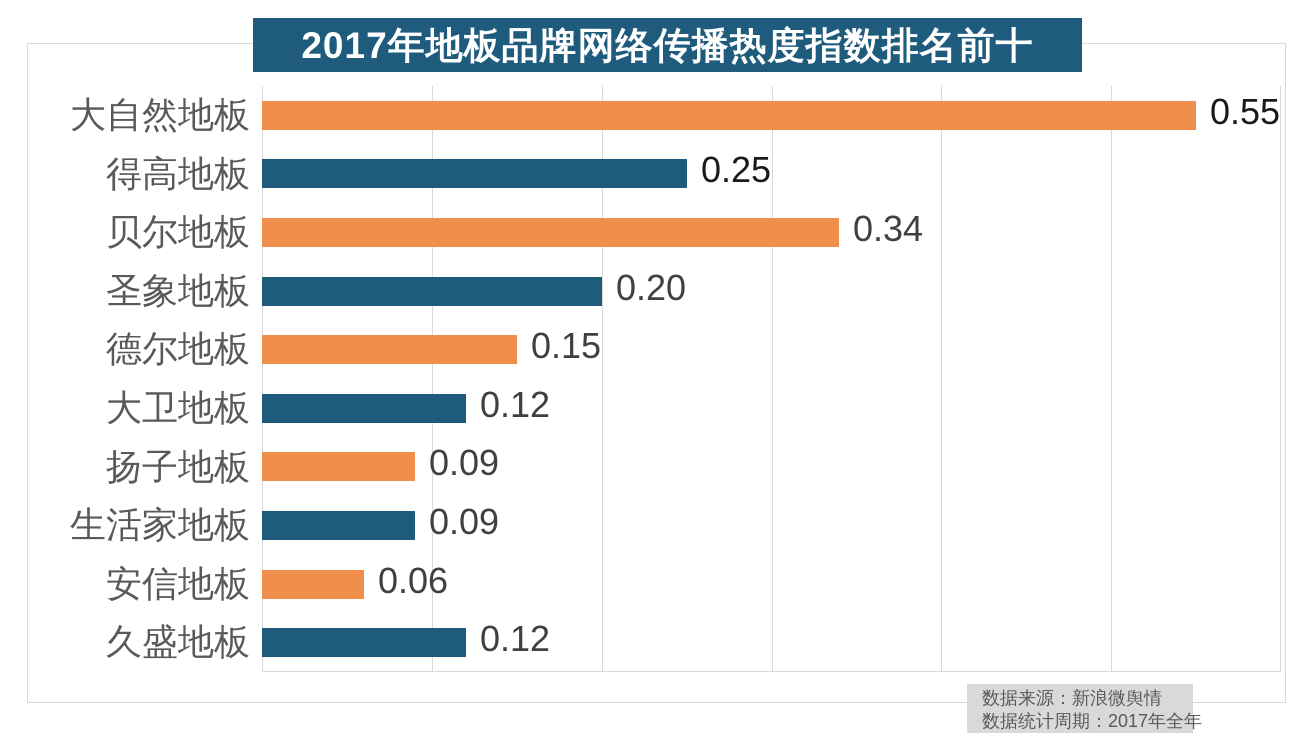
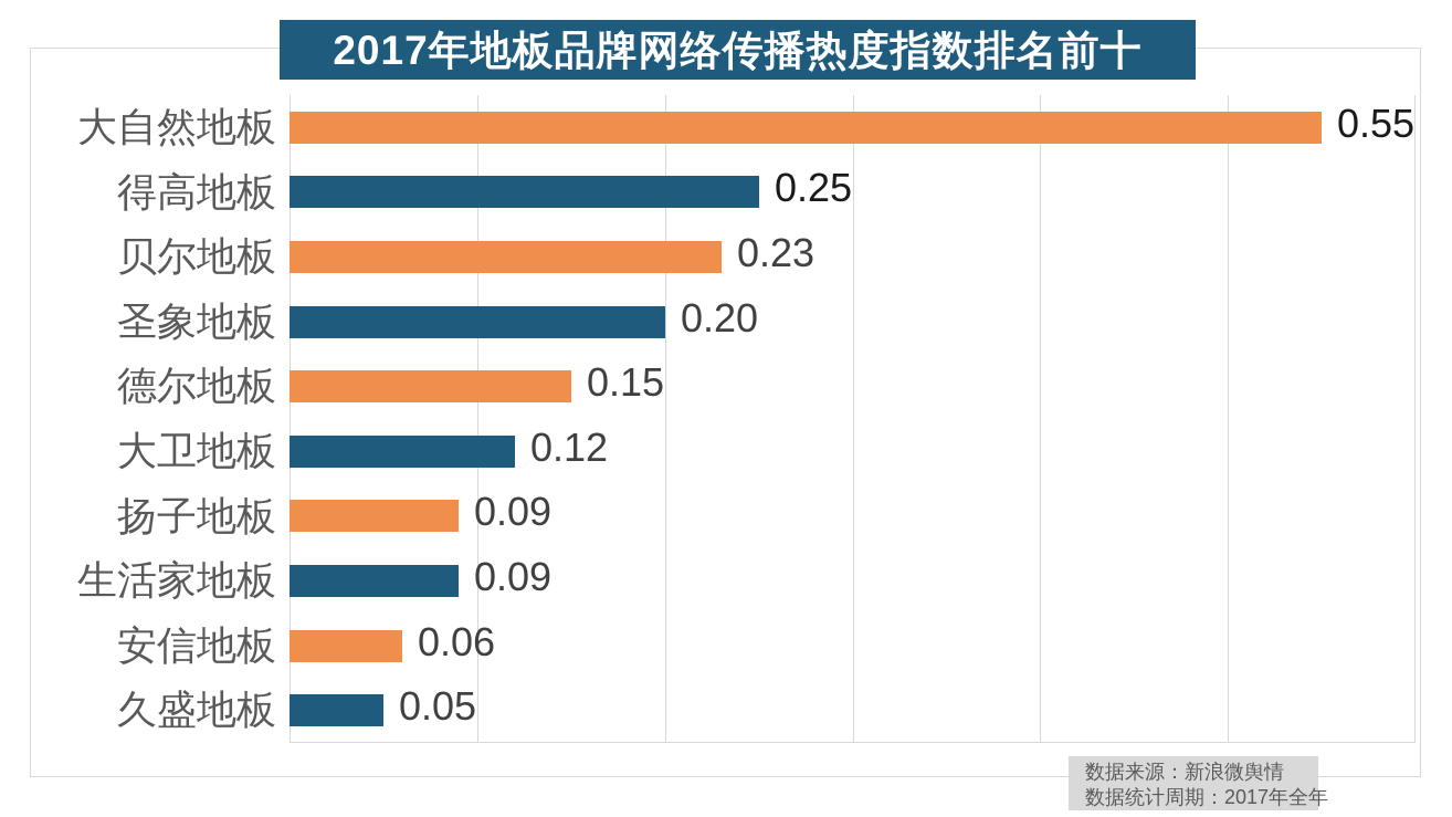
贝尔地板: 0.34 -> 0.23
久盛地板: 0.12 -> 0.05
